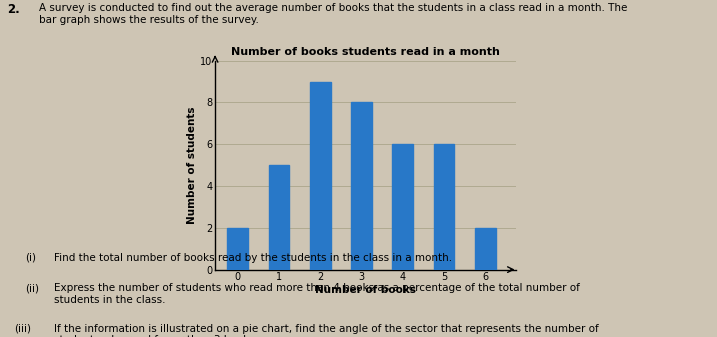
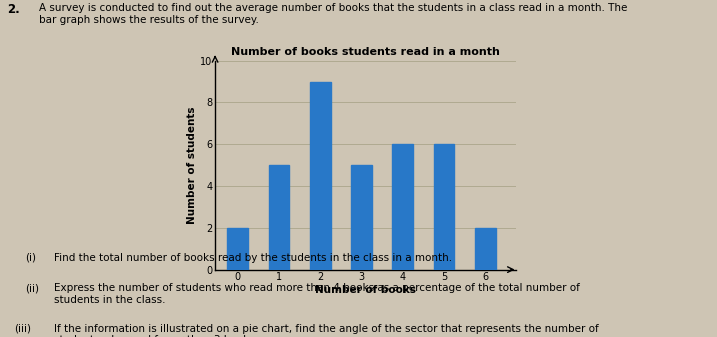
3: 8 -> 5
